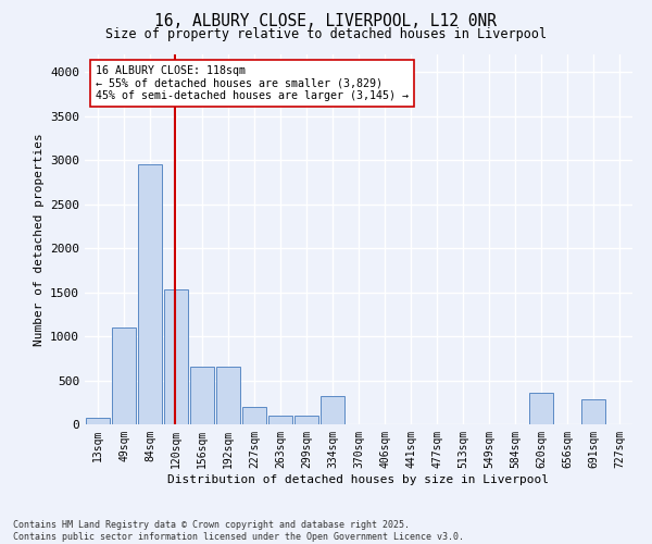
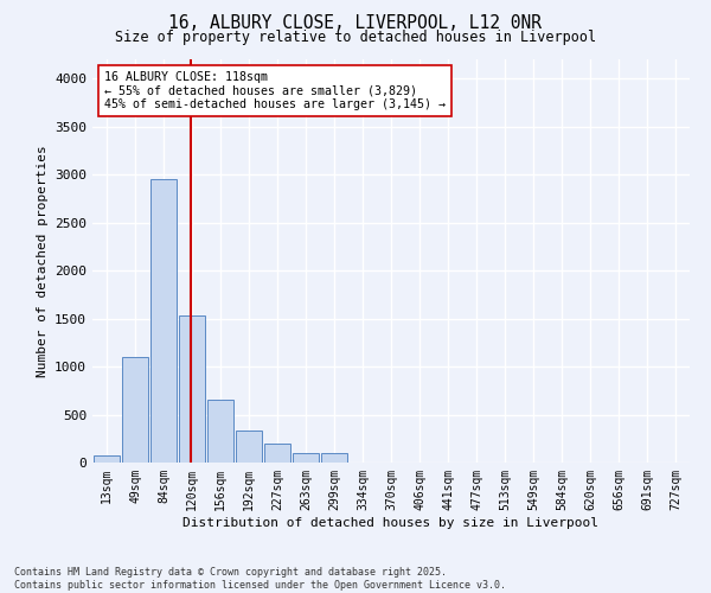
192sqm: 660 -> 330
334sqm: 320 -> 0
620sqm: 360 -> 0
691sqm: 280 -> 0
